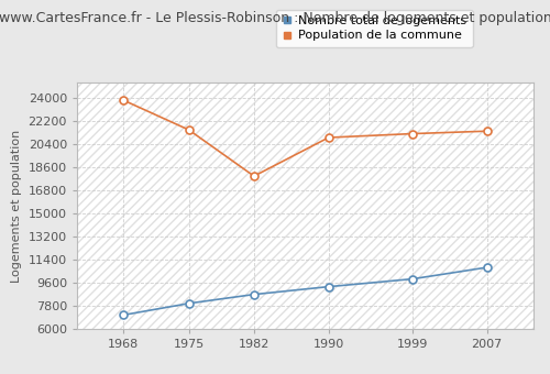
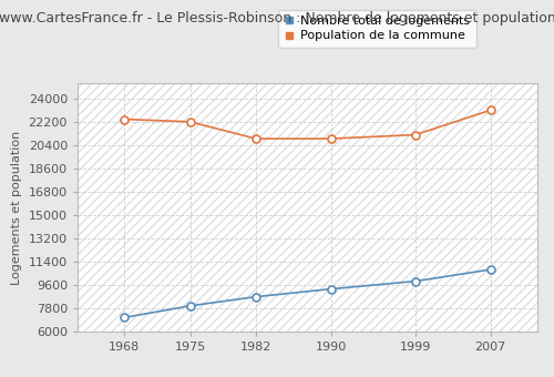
Population de la commune/1968: 23800 -> 22400
Population de la commune/1975: 21500 -> 22200
Population de la commune/1982: 17900 -> 20900
Population de la commune/2007: 21400 -> 23100
